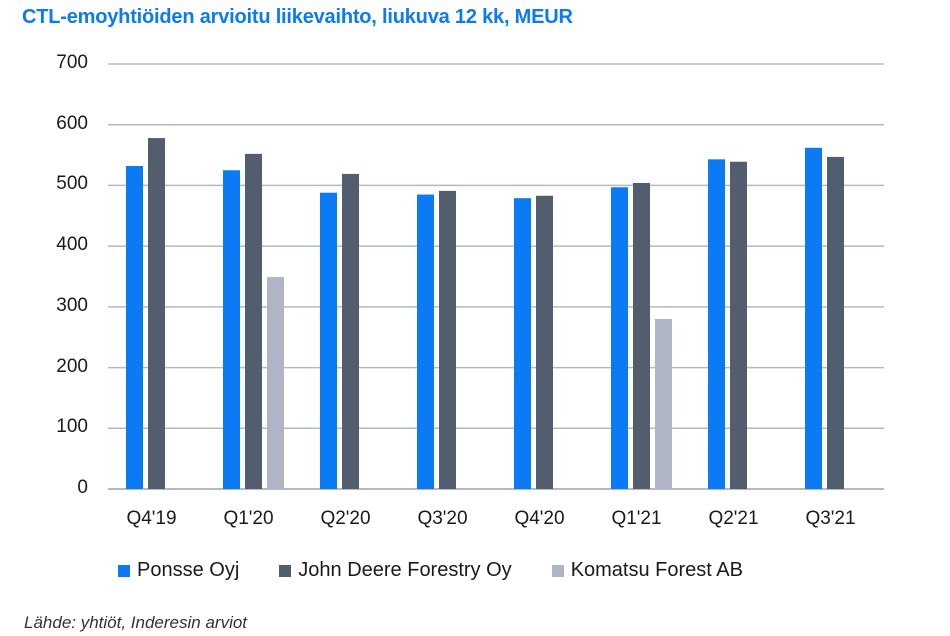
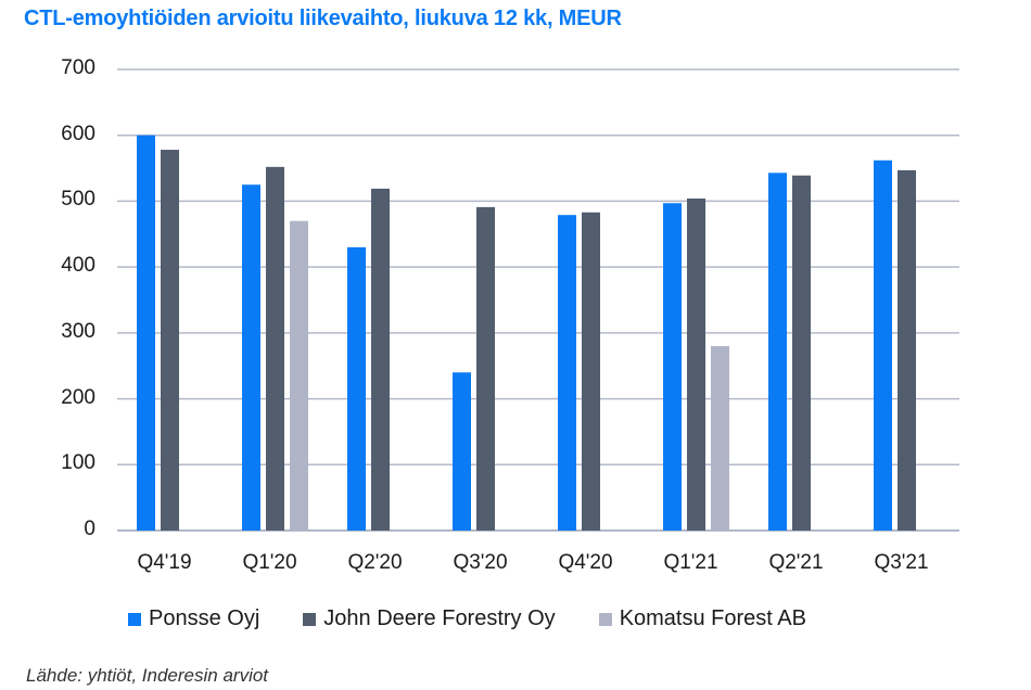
Ponsse Oyj/Q4'19: 530 -> 600
Komatsu Forest AB/Q1'20: 350 -> 470
Ponsse Oyj/Q2'20: 490 -> 430
Ponsse Oyj/Q3'20: 480 -> 240
